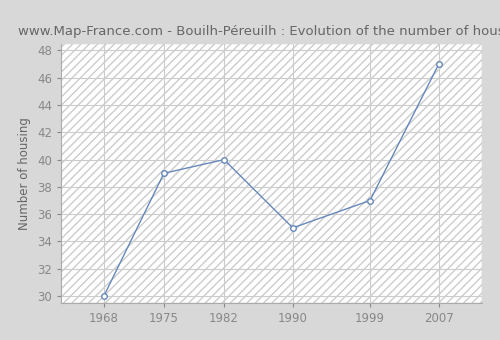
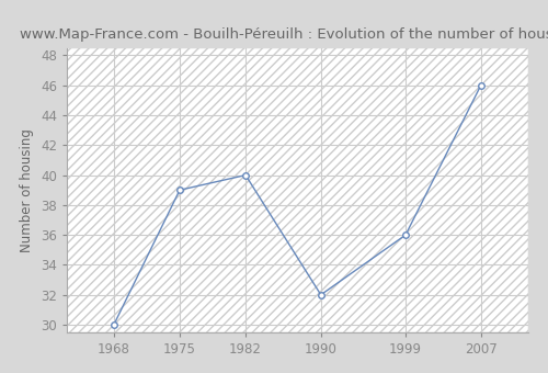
1990: 35 -> 32
1999: 37 -> 36
2007: 47 -> 46
